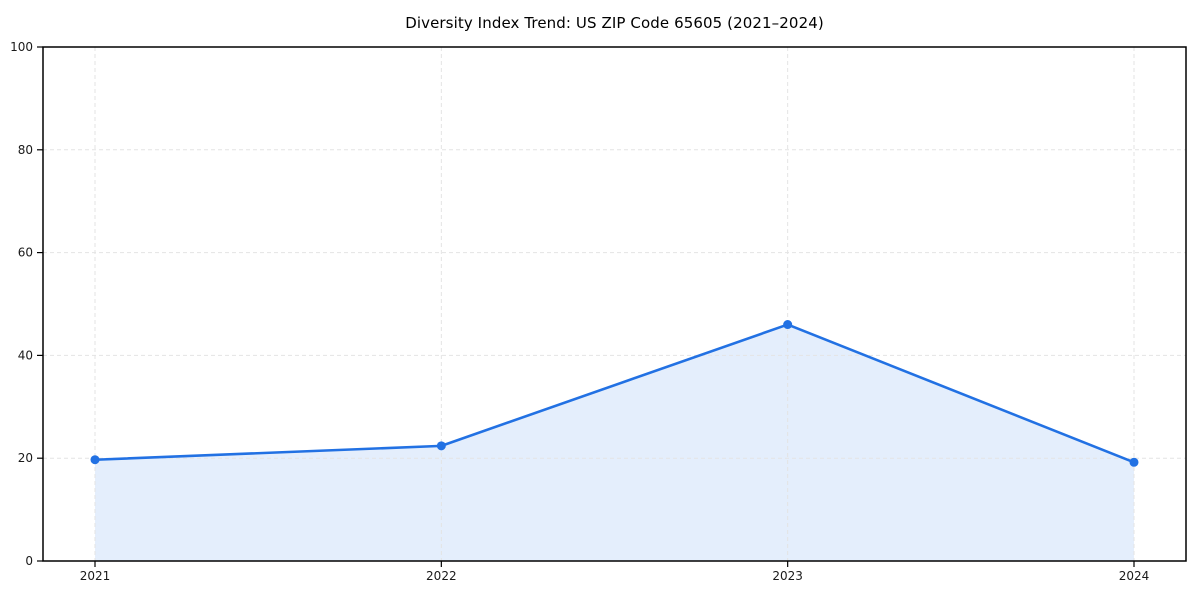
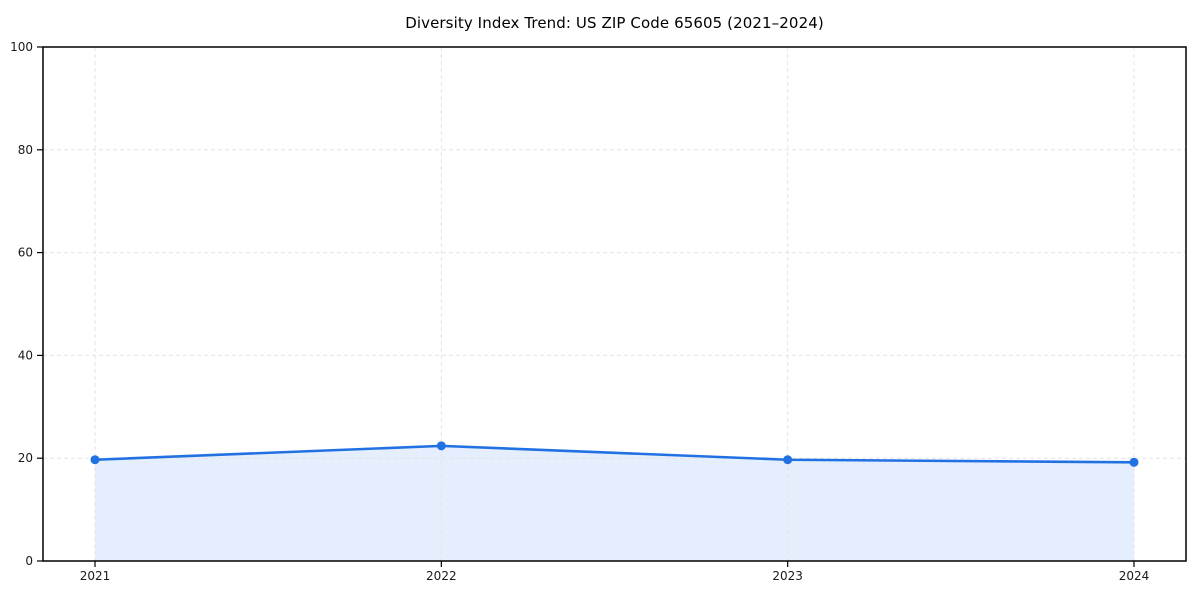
2023: 46 -> 20
